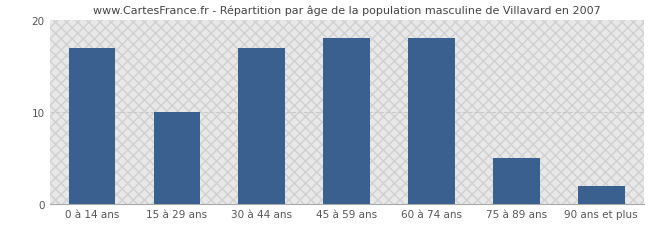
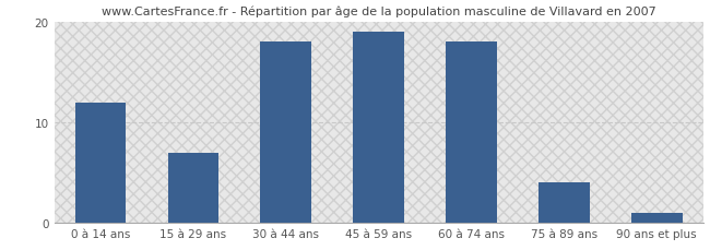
0 à 14 ans: 17 -> 12
15 à 29 ans: 10 -> 7
30 à 44 ans: 17 -> 18
45 à 59 ans: 18 -> 19
75 à 89 ans: 5 -> 4
90 ans et plus: 2 -> 1
